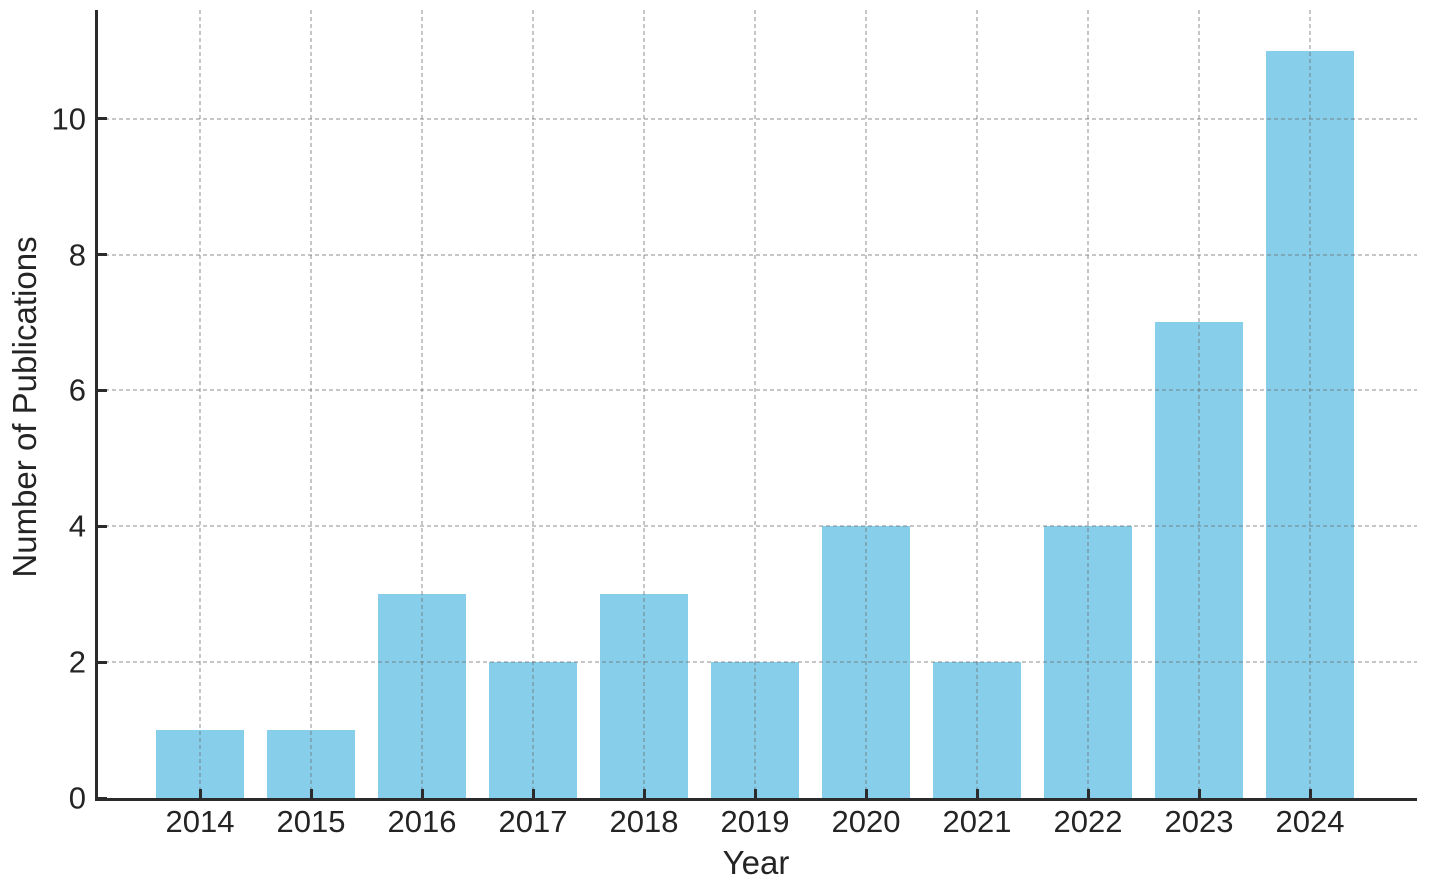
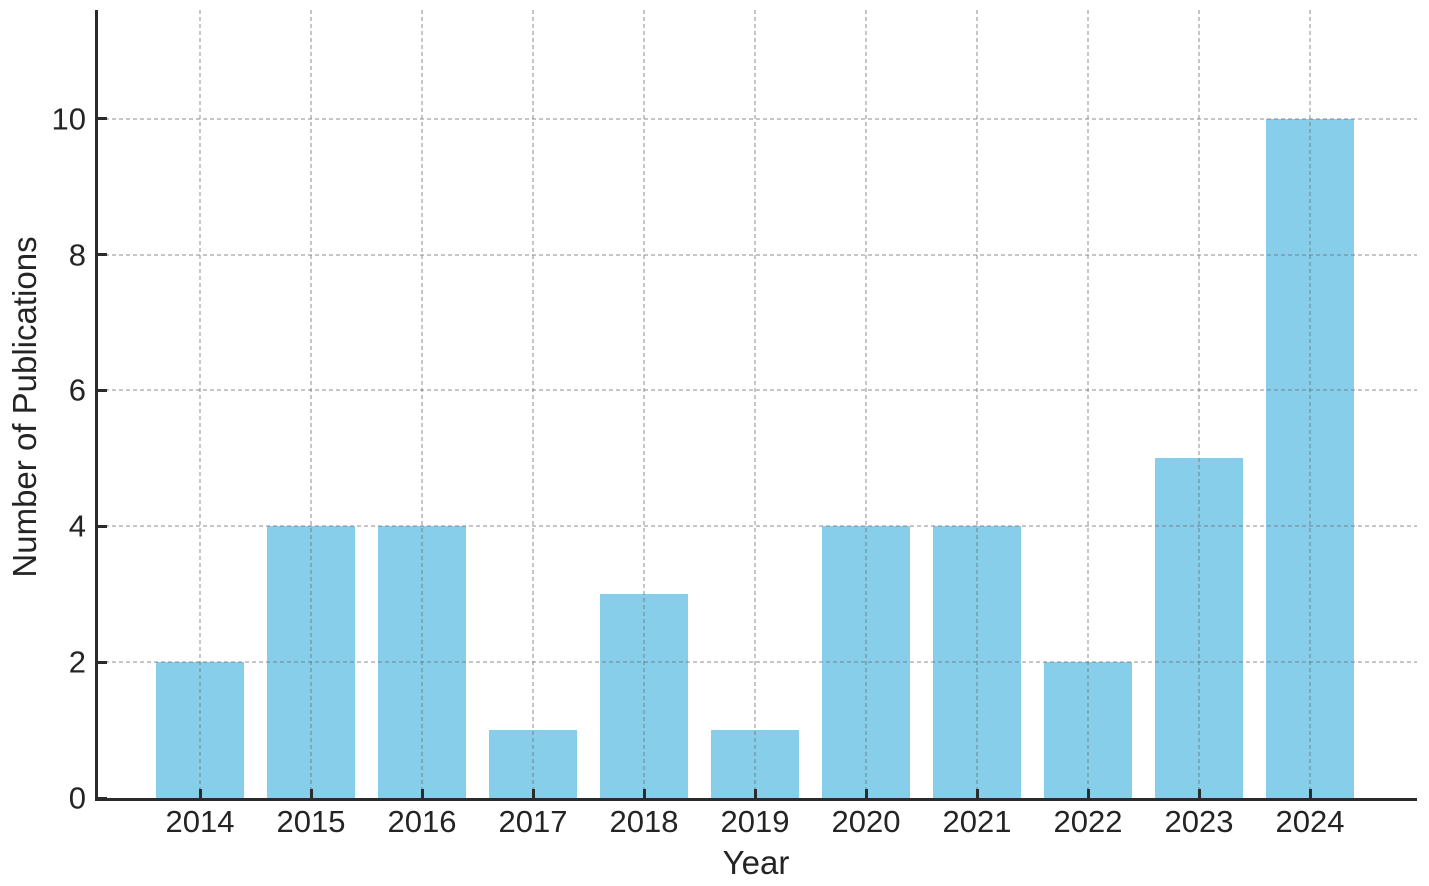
2014: 1 -> 2
2015: 1 -> 4
2016: 3 -> 4
2017: 2 -> 1
2019: 2 -> 1
2021: 2 -> 4
2022: 4 -> 2
2023: 7 -> 5
2024: 11 -> 10
